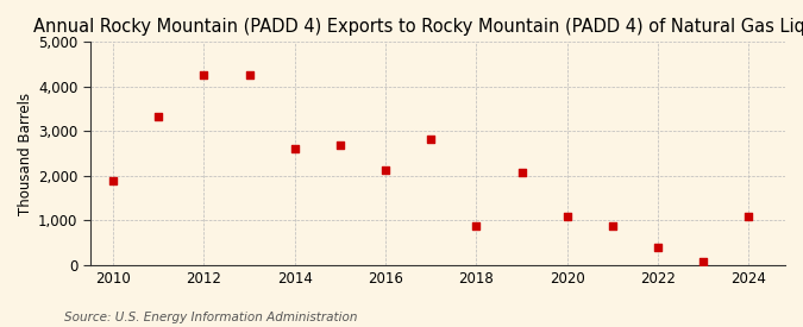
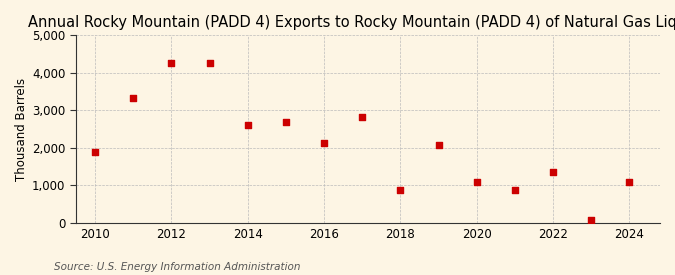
2022: 390 -> 1,350
